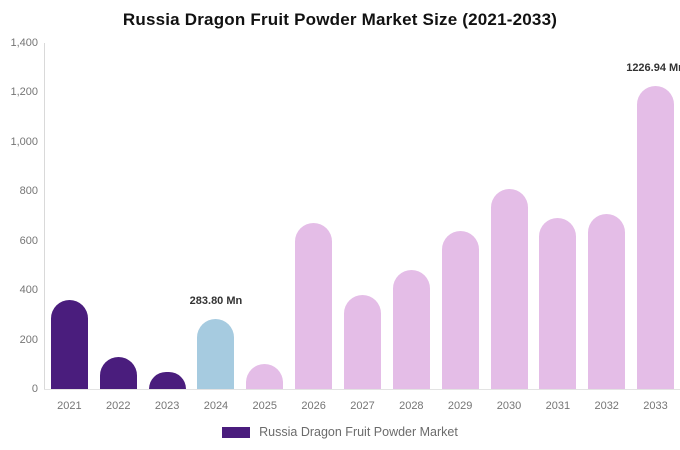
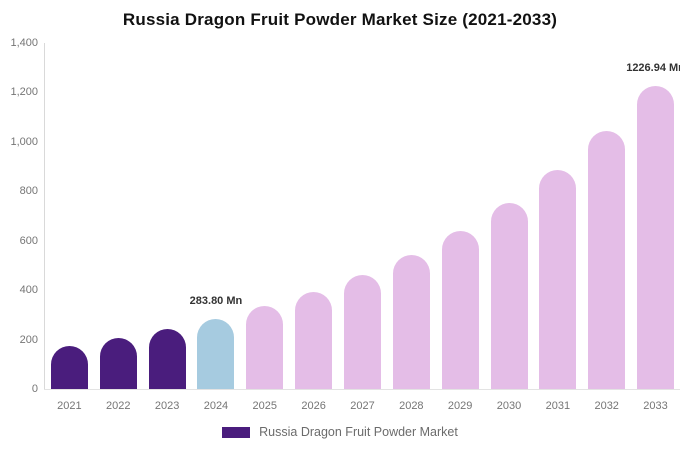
2021: 360 -> 170
2022: 130 -> 200
2023: 70 -> 240
2025: 100 -> 330
2026: 670 -> 390
2027: 380 -> 460
2028: 480 -> 540
2030: 810 -> 750
2031: 690 -> 890
2032: 710 -> 1040
